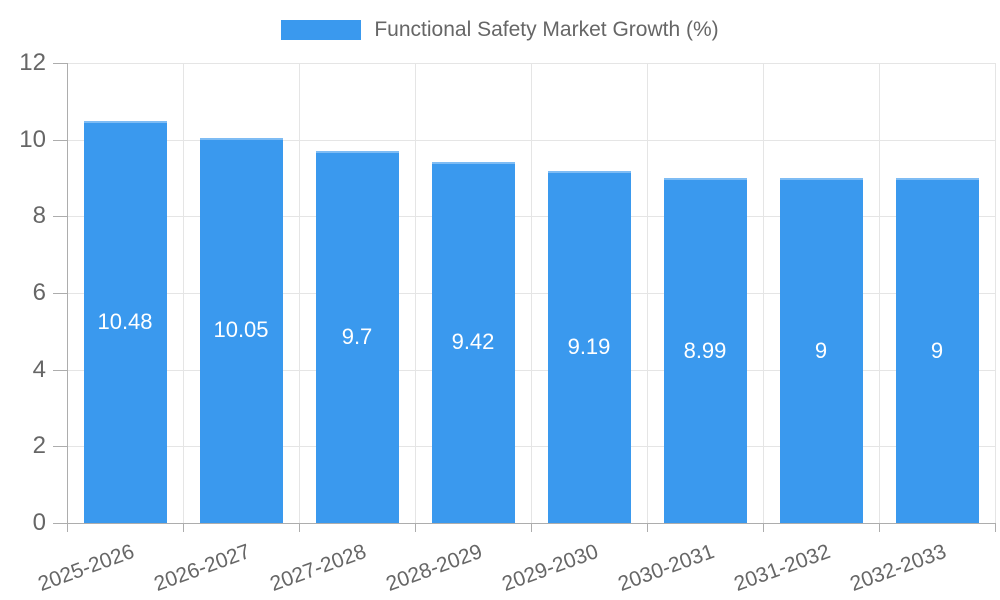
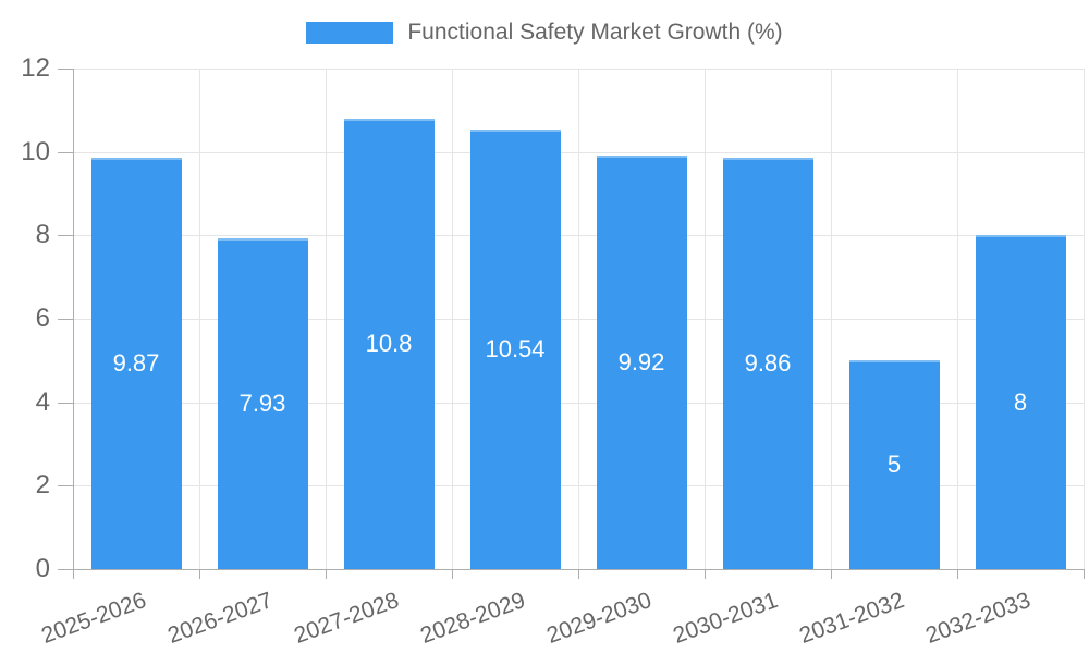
2025-2026: 10.48 -> 9.87
2026-2027: 10.05 -> 7.93
2027-2028: 9.7 -> 10.8
2028-2029: 9.42 -> 10.54
2029-2030: 9.19 -> 9.92
2030-2031: 8.99 -> 9.86
2031-2032: 9 -> 5
2032-2033: 9 -> 8
